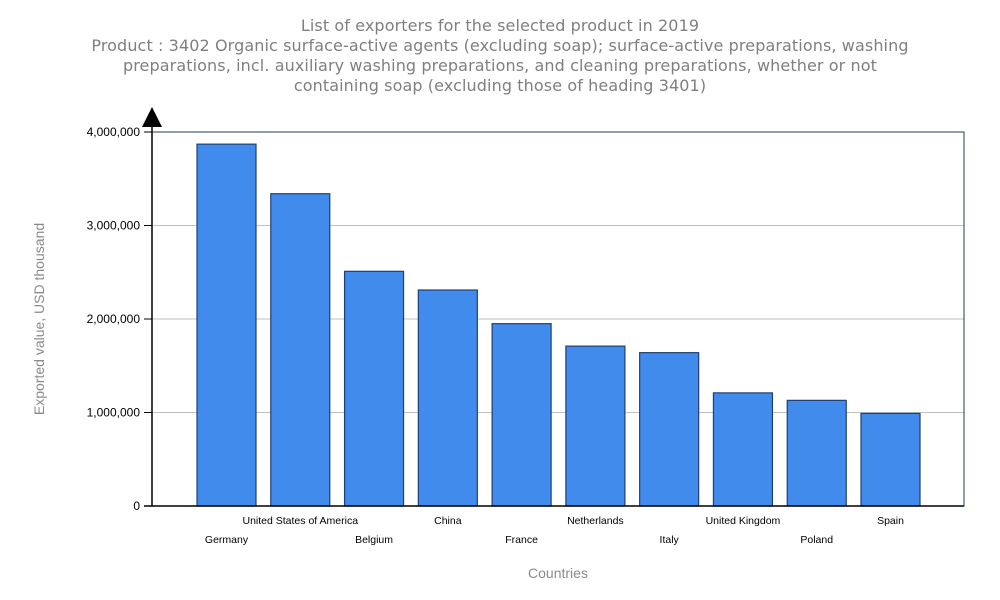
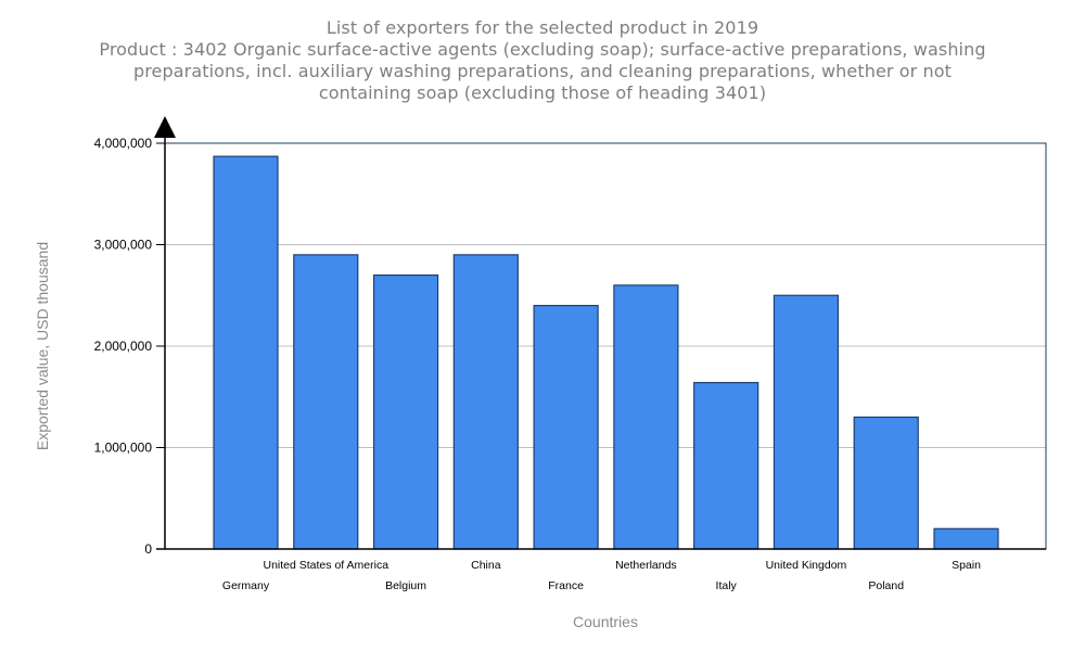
United States of America: 3300000 -> 2900000
Belgium: 2500000 -> 2700000
China: 2300000 -> 2900000
France: 2000000 -> 2400000
Netherlands: 1700000 -> 2600000
United Kingdom: 1200000 -> 2500000
Poland: 1100000 -> 1300000
Spain: 1000000 -> 200000
